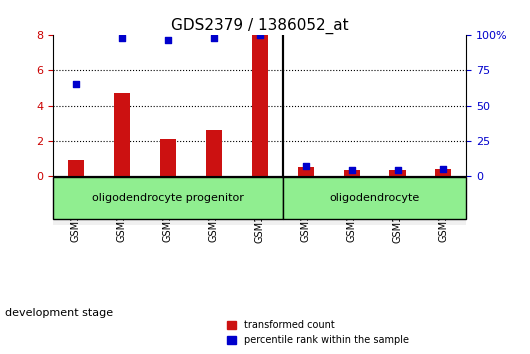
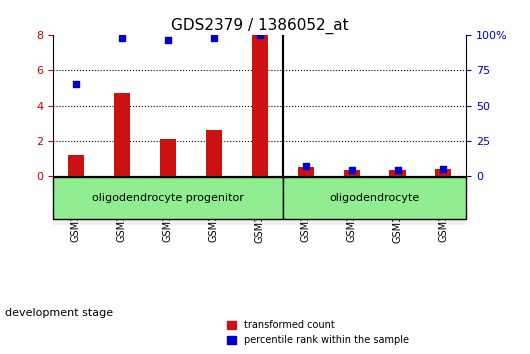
transformed count/GSM138218: 0.9 -> 1.2
